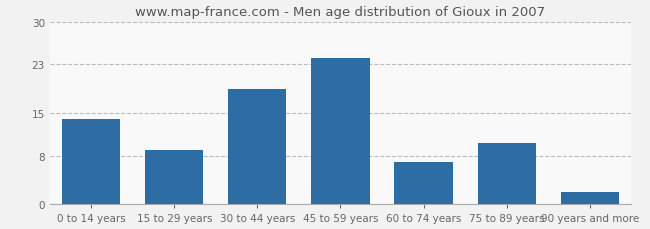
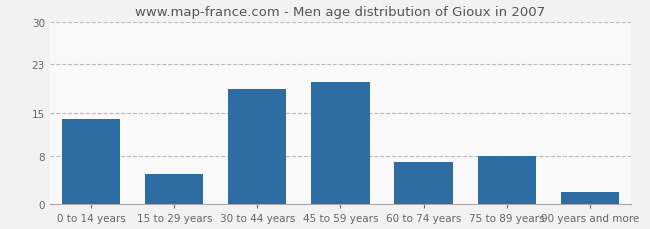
15 to 29 years: 9 -> 5
45 to 59 years: 24 -> 20
75 to 89 years: 10 -> 8
